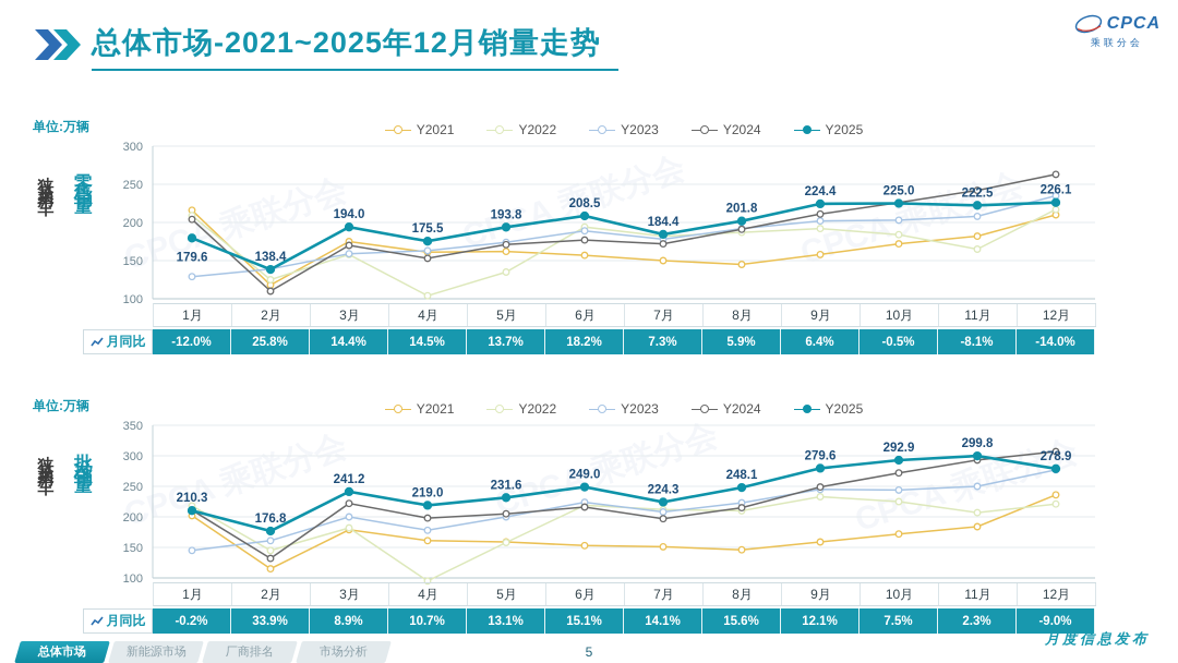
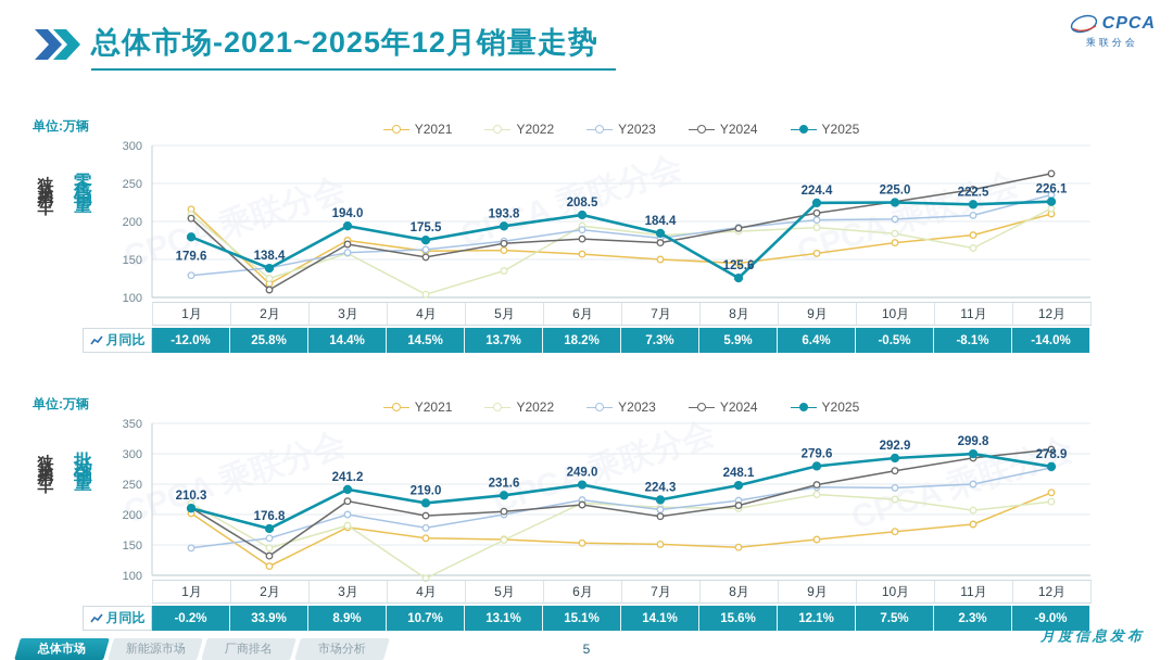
狭义乘用车零售销量/Y2025/8月: 201.8 -> 125.6
